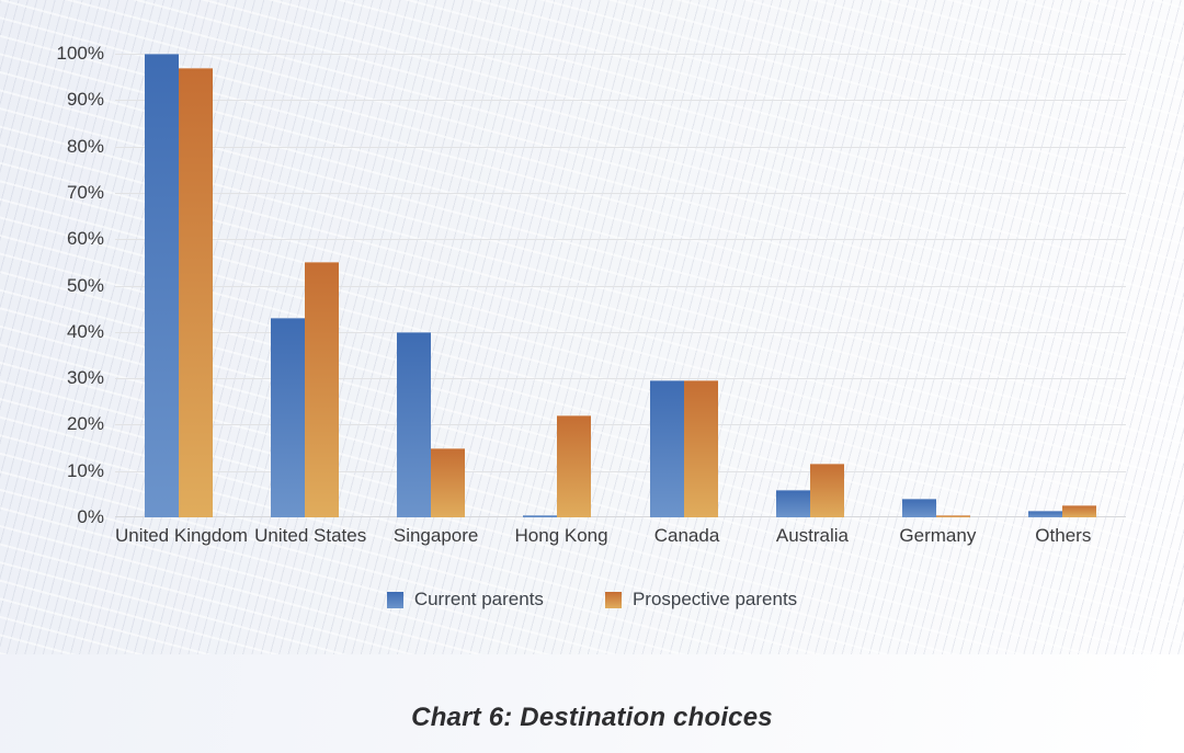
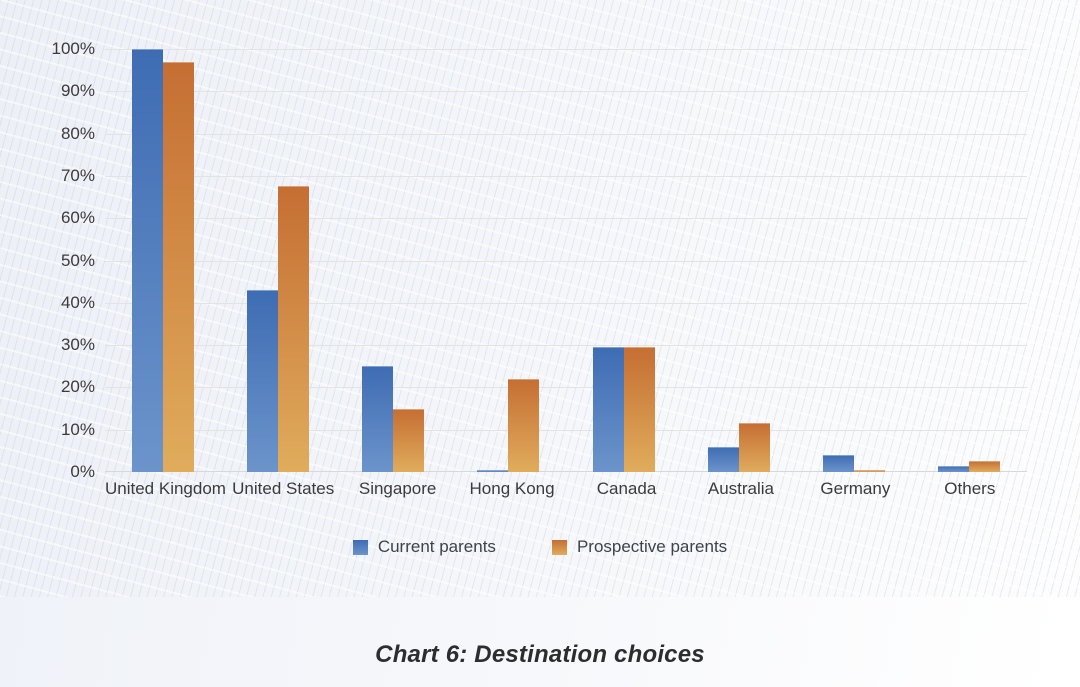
Prospective parents/United States: 55% -> 68%
Current parents/Singapore: 40% -> 25%
